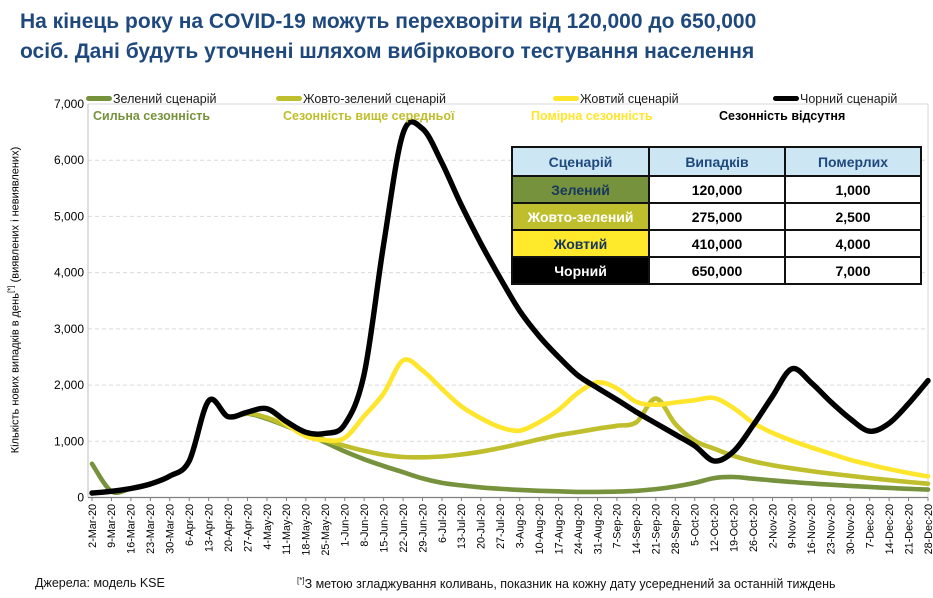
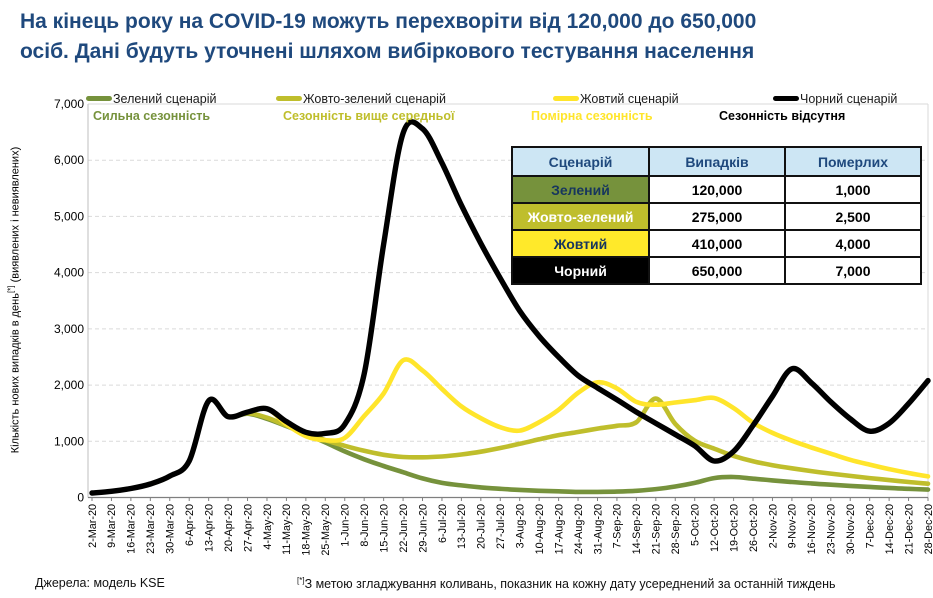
Зелений сценарій/2-Mar-20: 600 -> 100
